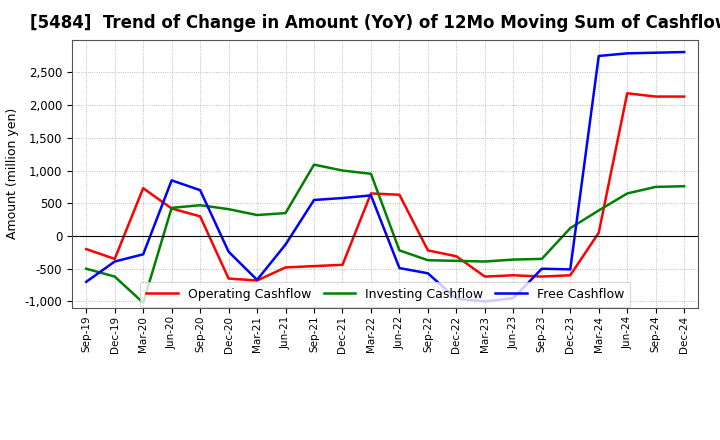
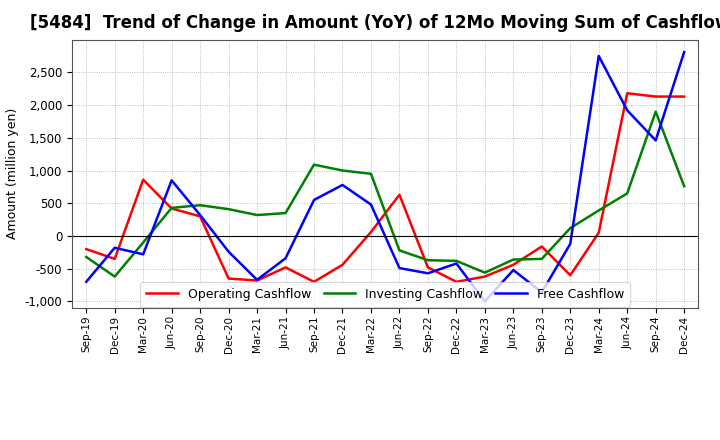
Investing Cashflow/Sep-19: -500 -> -320
Free Cashflow/Dec-19: -390 -> -180
Operating Cashflow/Mar-20: 730 -> 860
Investing Cashflow/Mar-20: -1,020 -> -100
Free Cashflow/Sep-20: 700 -> 320
Free Cashflow/Jun-21: -130 -> -340
Operating Cashflow/Sep-21: -460 -> -700
Free Cashflow/Dec-21: 580 -> 780
Operating Cashflow/Mar-22: 650 -> 60
Free Cashflow/Mar-22: 620 -> 480
Operating Cashflow/Sep-22: -220 -> -480
Operating Cashflow/Dec-22: -310 -> -700
Free Cashflow/Dec-22: -960 -> -420
Investing Cashflow/Mar-23: -390 -> -560
Operating Cashflow/Jun-23: -600 -> -440
Free Cashflow/Jun-23: -950 -> -520
Operating Cashflow/Sep-23: -620 -> -160
Free Cashflow/Sep-23: -500 -> -860
Free Cashflow/Dec-23: -510 -> -120
Free Cashflow/Jun-24: 2,790 -> 1,920
Investing Cashflow/Sep-24: 750 -> 1,900
Free Cashflow/Sep-24: 2,800 -> 1,460
